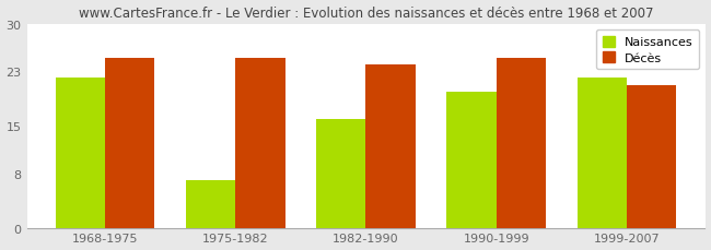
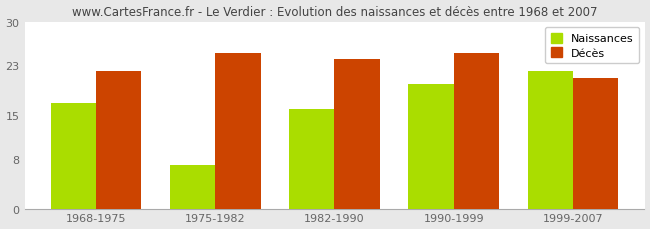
Naissances/1968-1975: 22 -> 17
Décès/1968-1975: 25 -> 22
